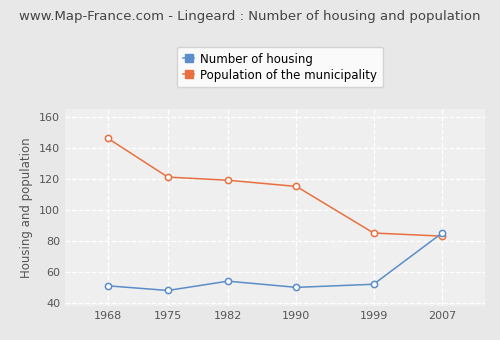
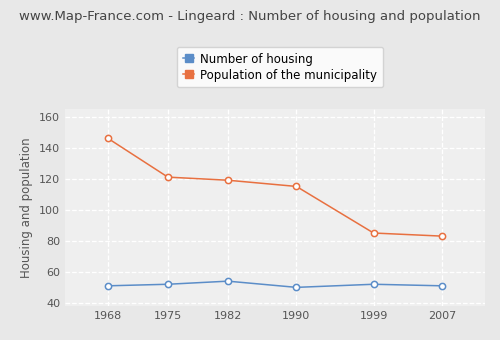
Number of housing/1975: 48 -> 52
Number of housing/2007: 85 -> 51
